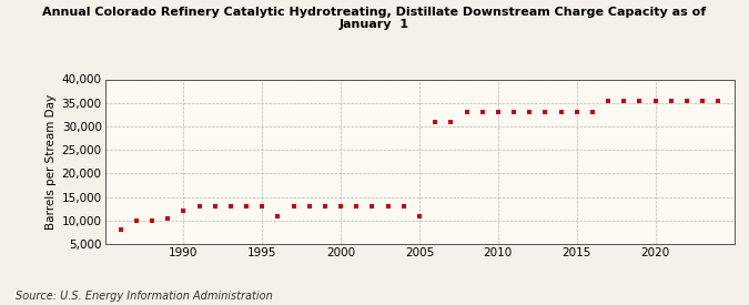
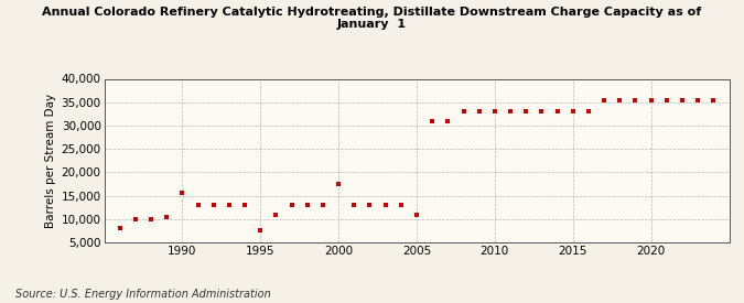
1990: 12,000 -> 15,500
1995: 13,000 -> 7,500
2000: 13,000 -> 17,500
